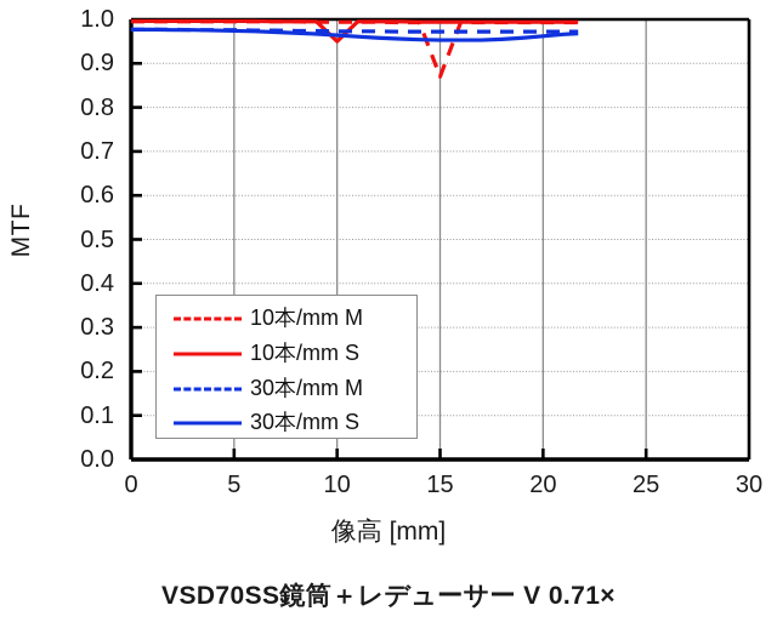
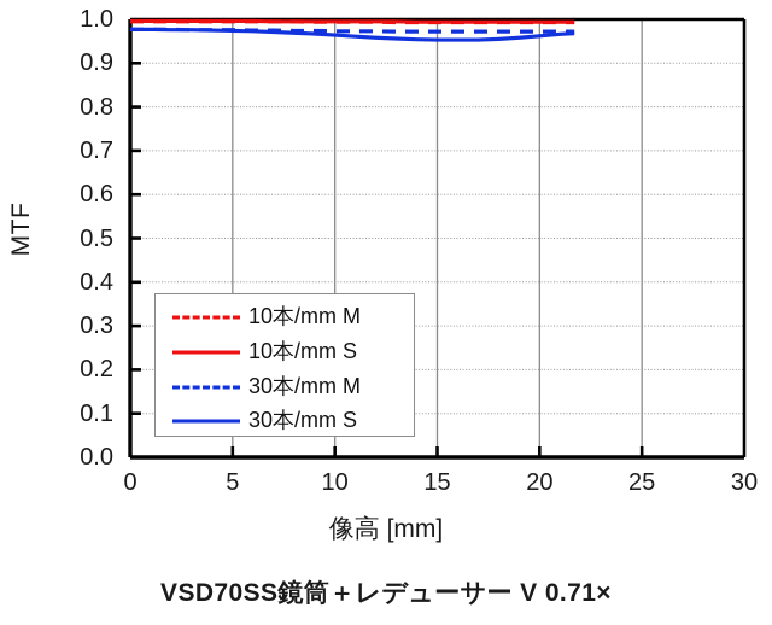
10本/mm S/10: 0.95 -> 0.99
10本/mm M/15: 0.87 -> 0.99
